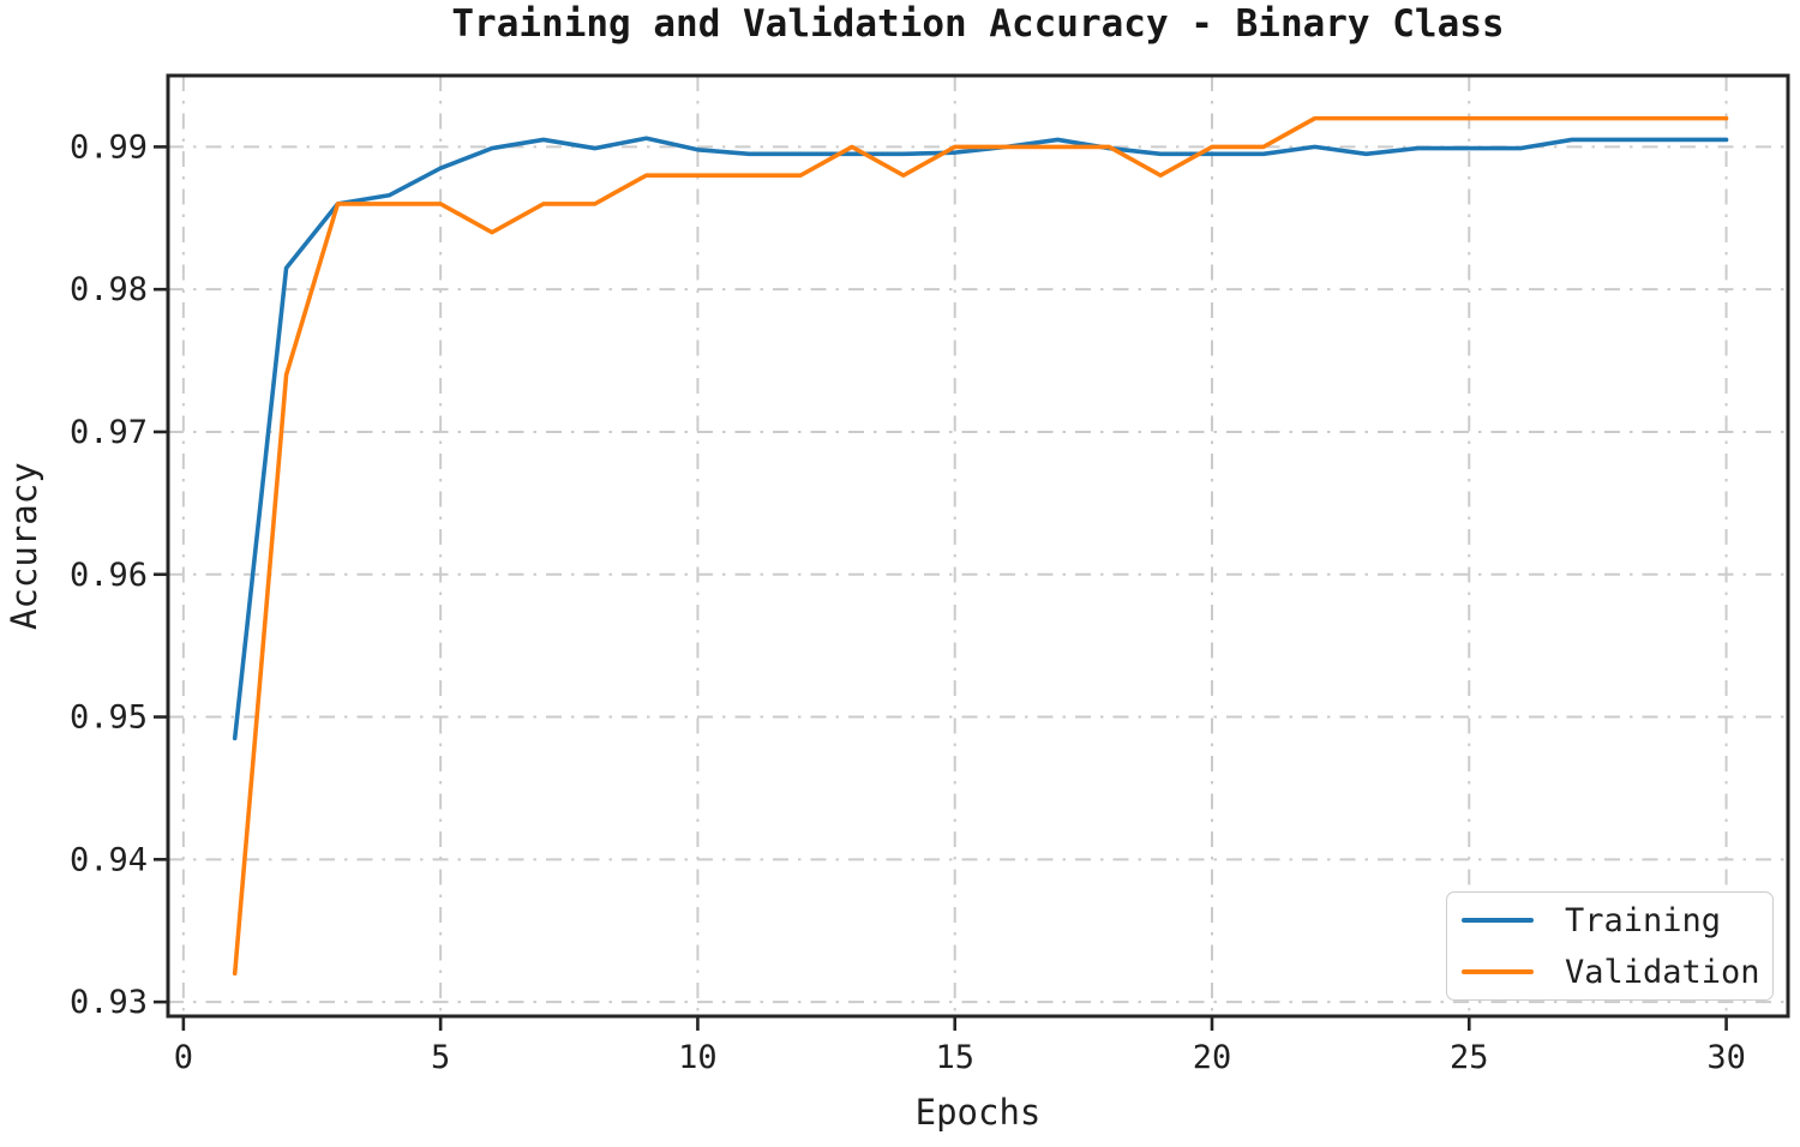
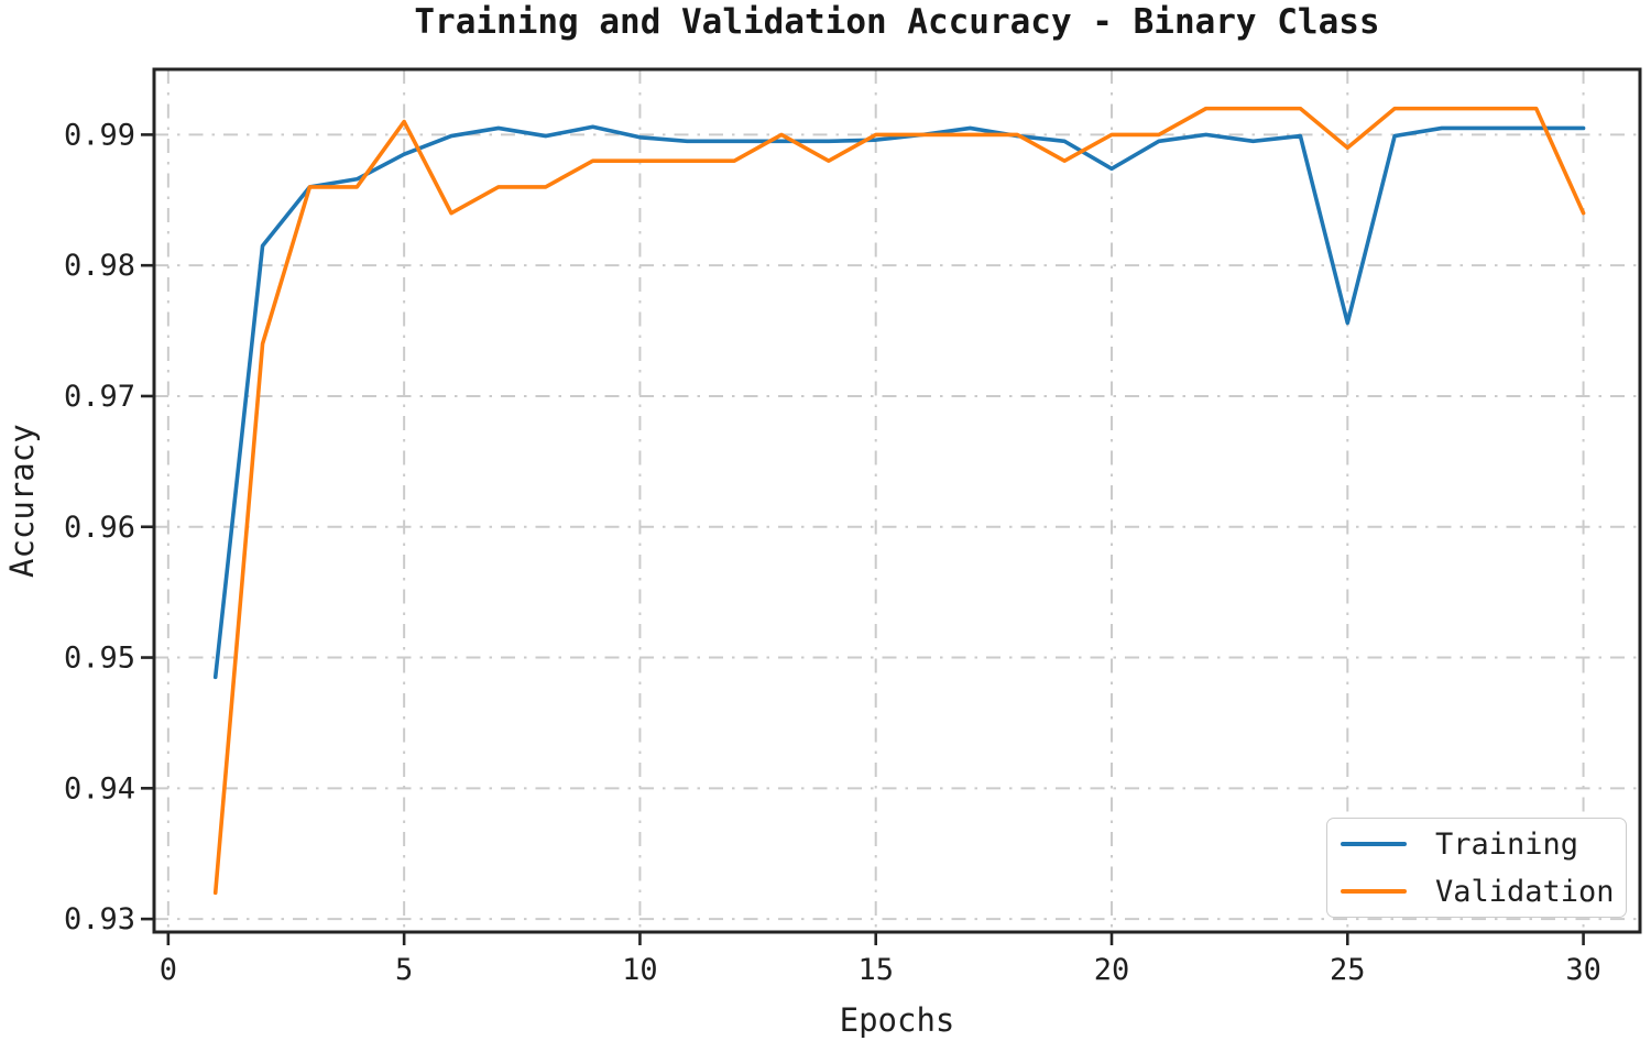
Validation/5: 0.986 -> 0.991
Training/20: 0.9895 -> 0.9874
Training/25: 0.9899 -> 0.9756
Validation/25: 0.992 -> 0.989
Validation/30: 0.992 -> 0.984
